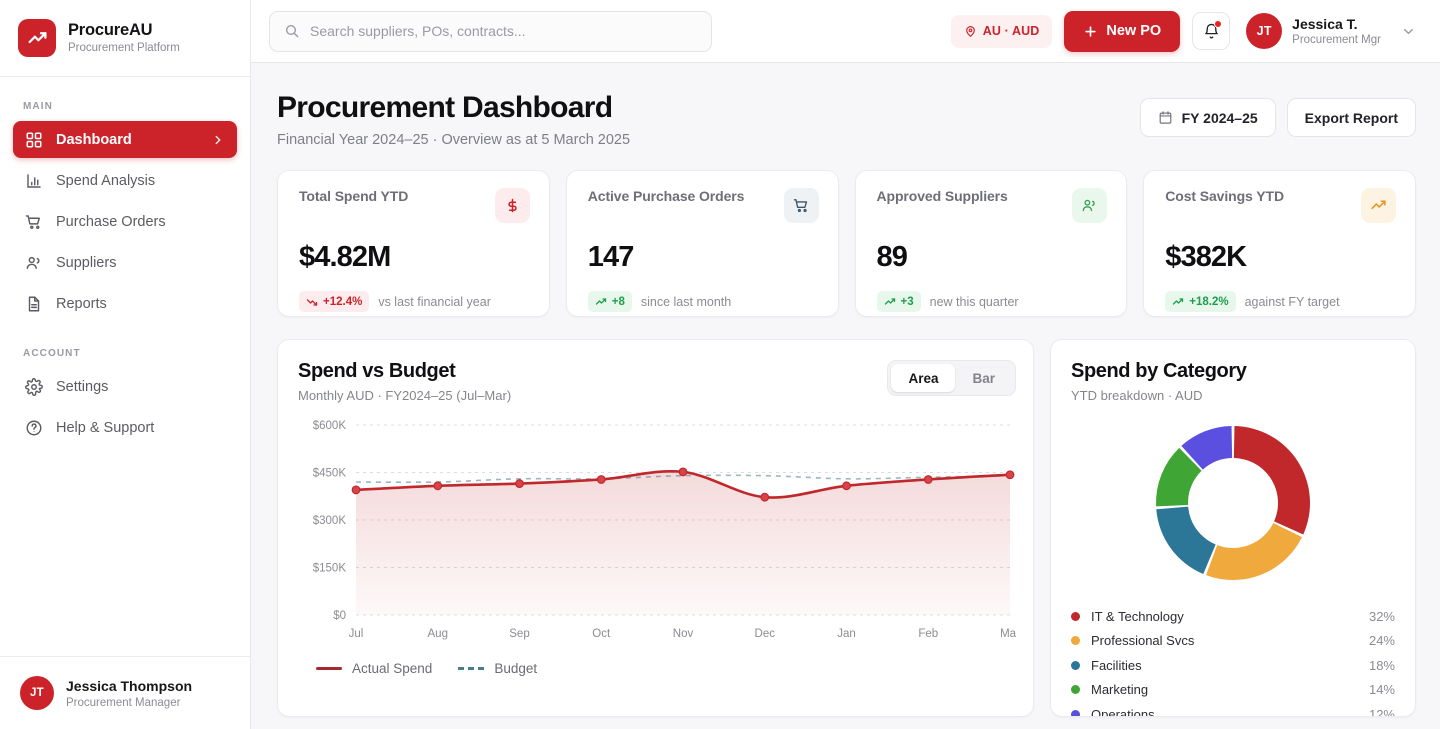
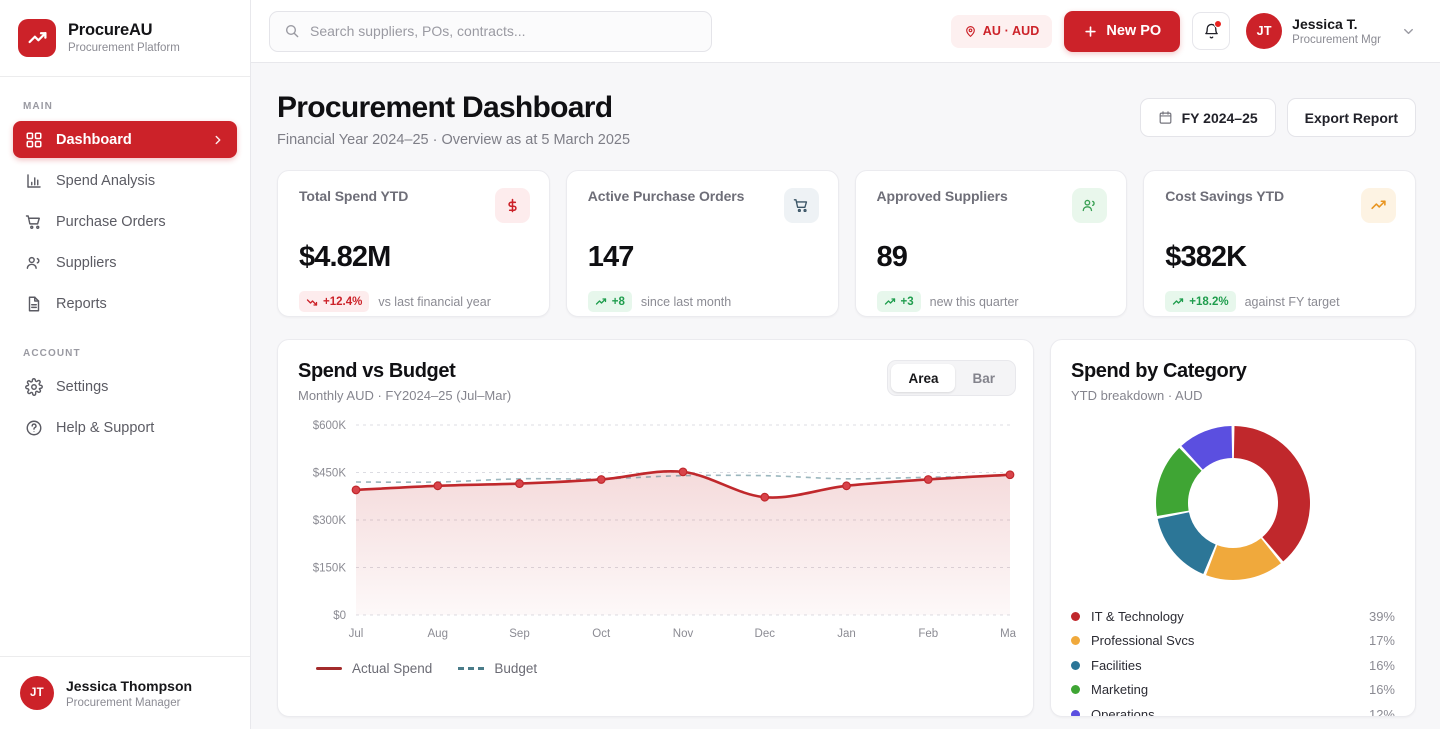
Spend by Category/IT & Technology: 32% -> 39%
Spend by Category/Professional Svcs: 24% -> 17%
Spend by Category/Facilities: 18% -> 16%
Spend by Category/Marketing: 14% -> 16%
